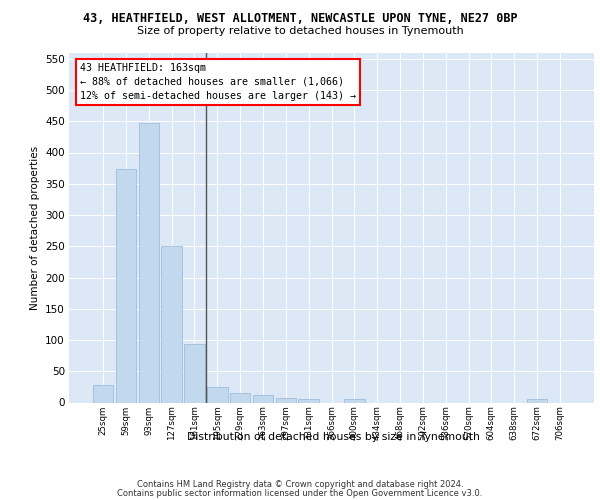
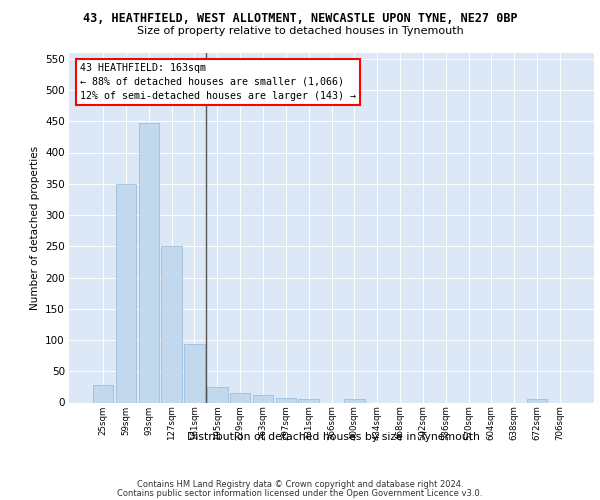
59sqm: 374 -> 350
